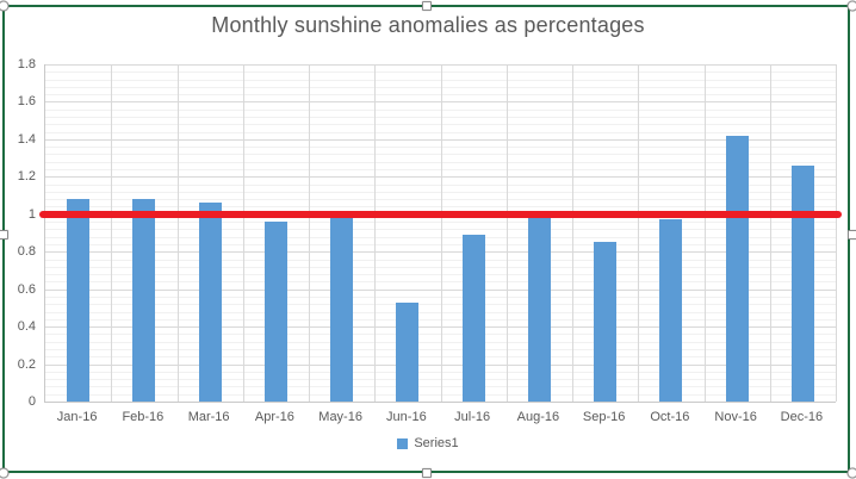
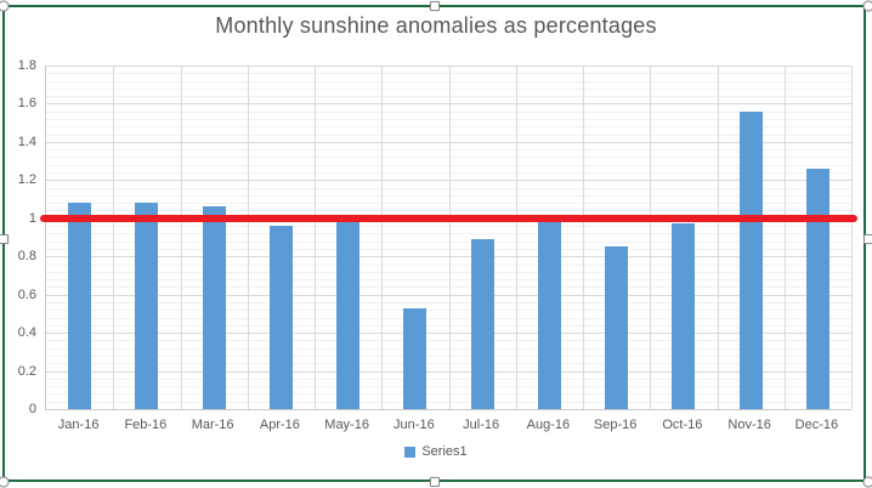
Nov-16: 1.42 -> 1.56
